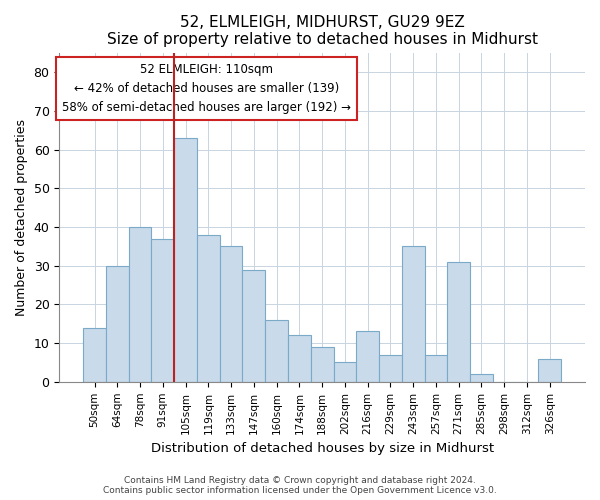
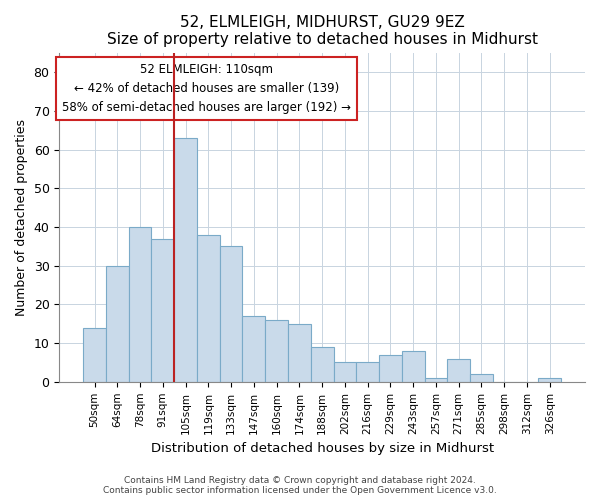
147sqm: 29 -> 17
174sqm: 12 -> 15
216sqm: 13 -> 5
243sqm: 35 -> 8
257sqm: 7 -> 1
271sqm: 31 -> 6
326sqm: 6 -> 1
